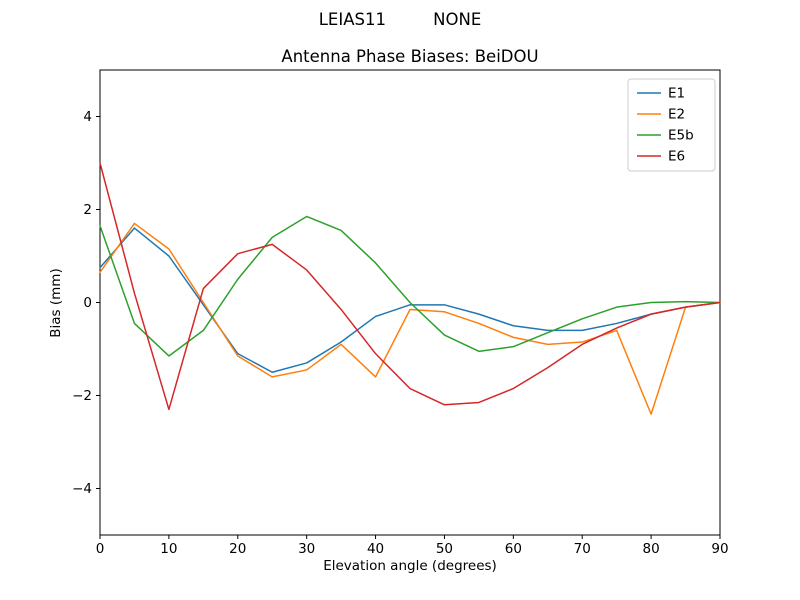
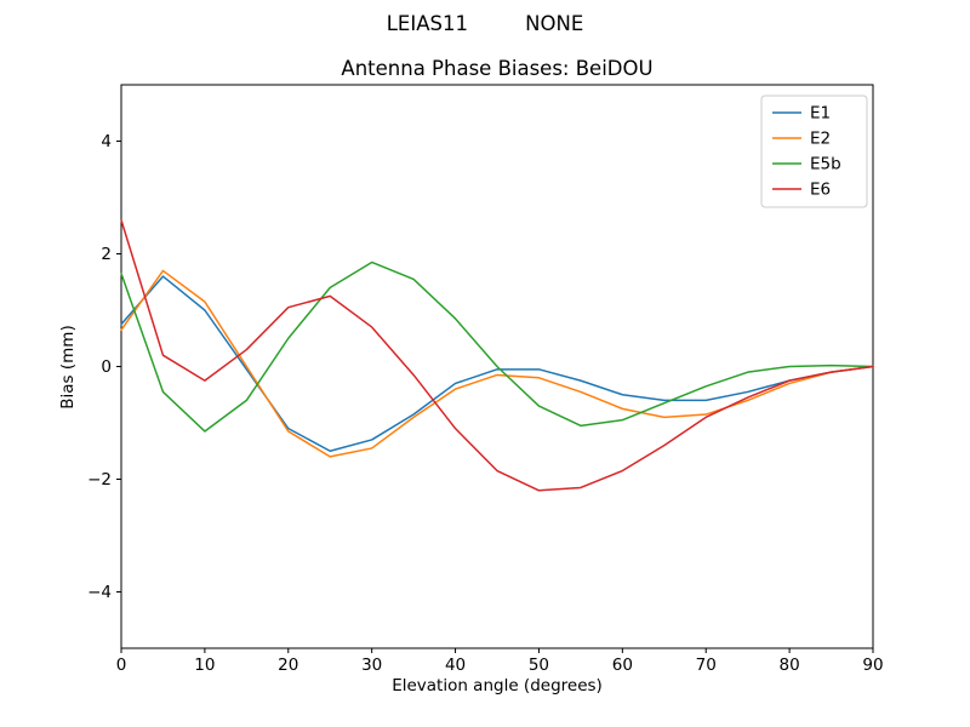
E6/0: 3.0 -> 2.6
E6/10: -2.3 -> -0.2
E2/40: -1.6 -> -0.4
E2/80: -2.4 -> -0.3
